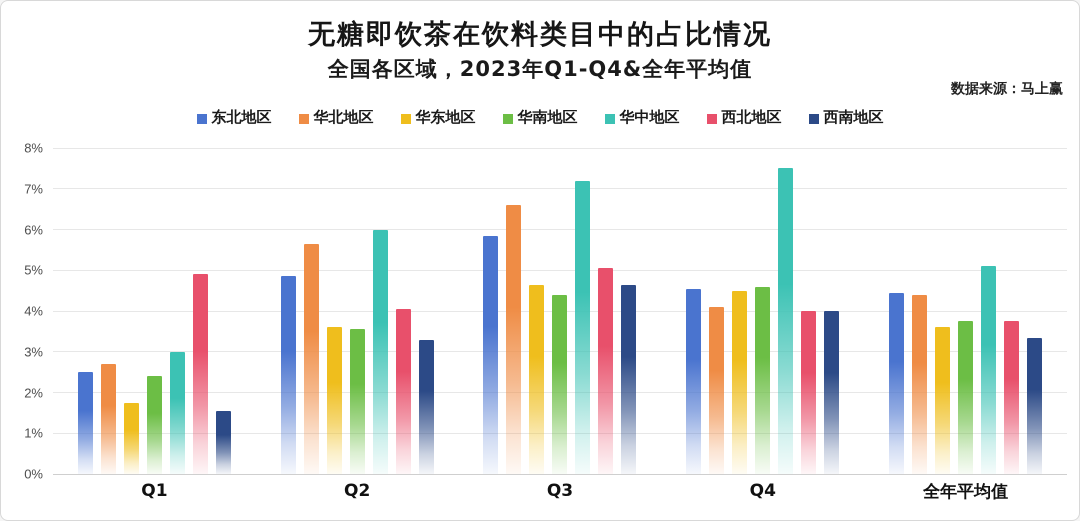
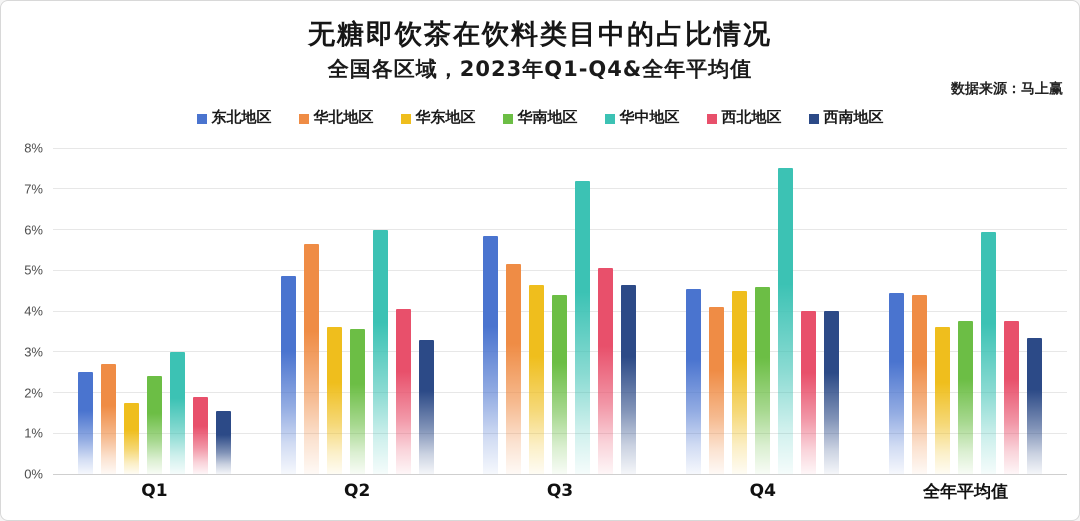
西北地区/Q1: 4.9% -> 1.9%
华北地区/Q3: 6.6% -> 5.2%
华中地区/全年平均值: 5.1% -> 6.0%
